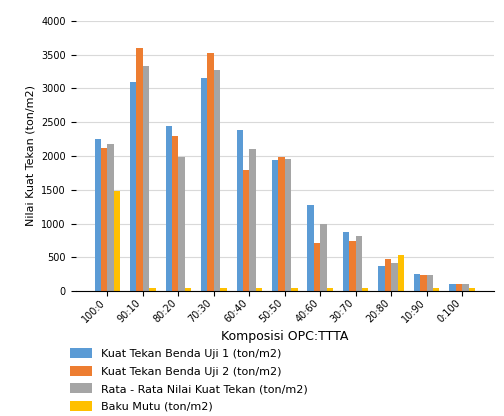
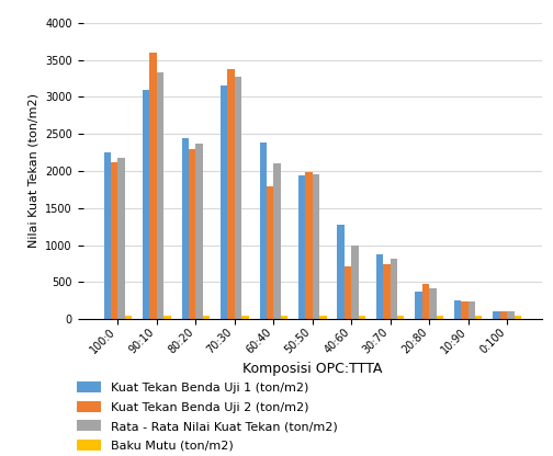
Baku Mutu (ton/m2)/100:0: 1480 -> 50
Rata - Rata Nilai Kuat Tekan (ton/m2)/80:20: 1980 -> 2370
Kuat Tekan Benda Uji 2 (ton/m2)/70:30: 3520 -> 3370
Baku Mutu (ton/m2)/20:80: 540 -> 50
